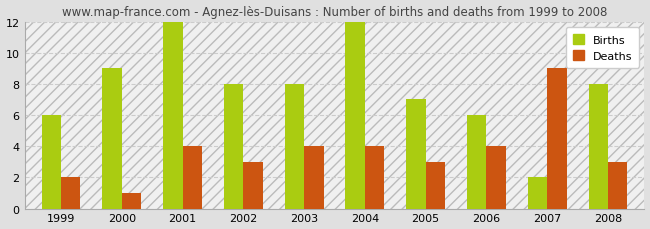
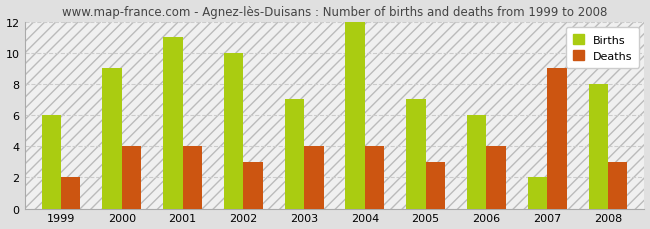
Deaths/2000: 1 -> 4
Births/2001: 12 -> 11
Births/2002: 8 -> 10
Births/2003: 8 -> 7
